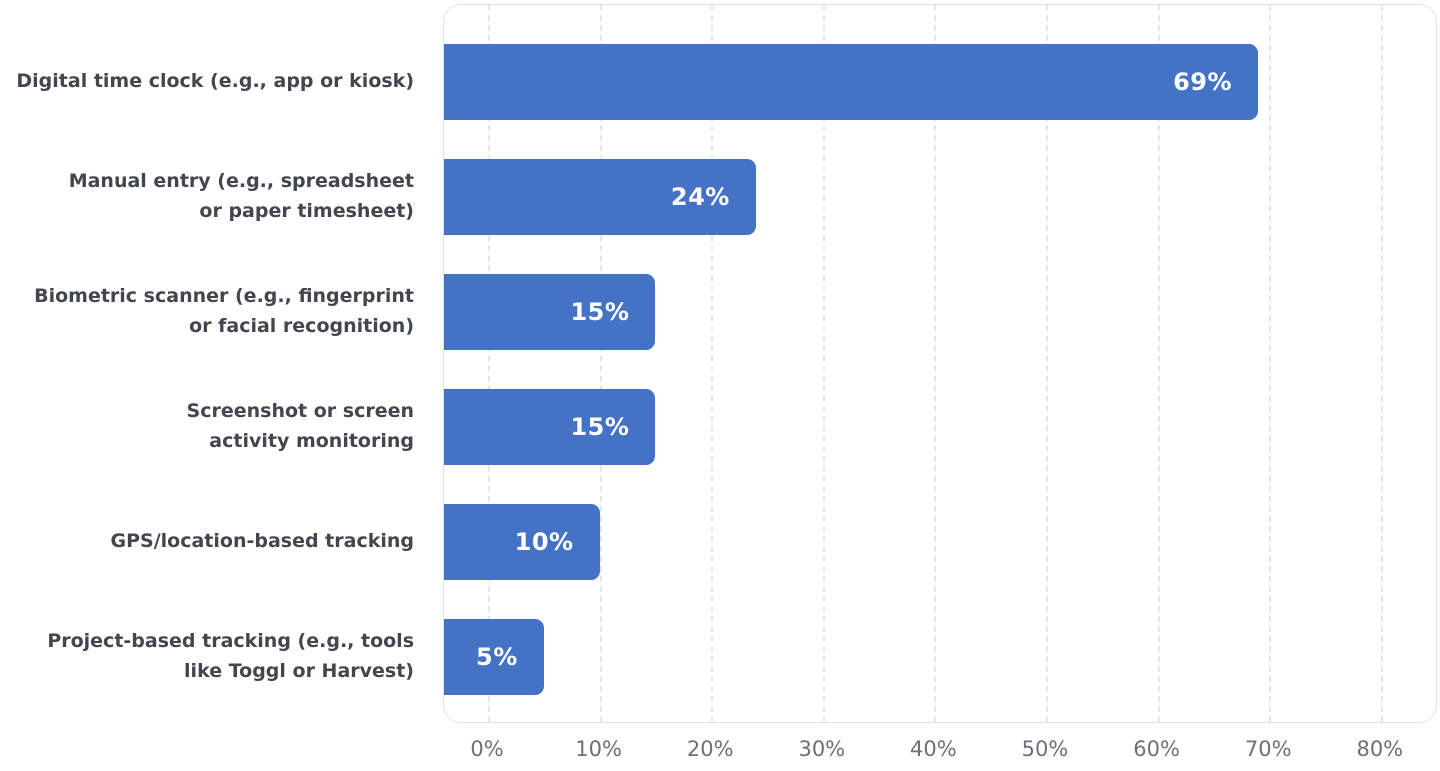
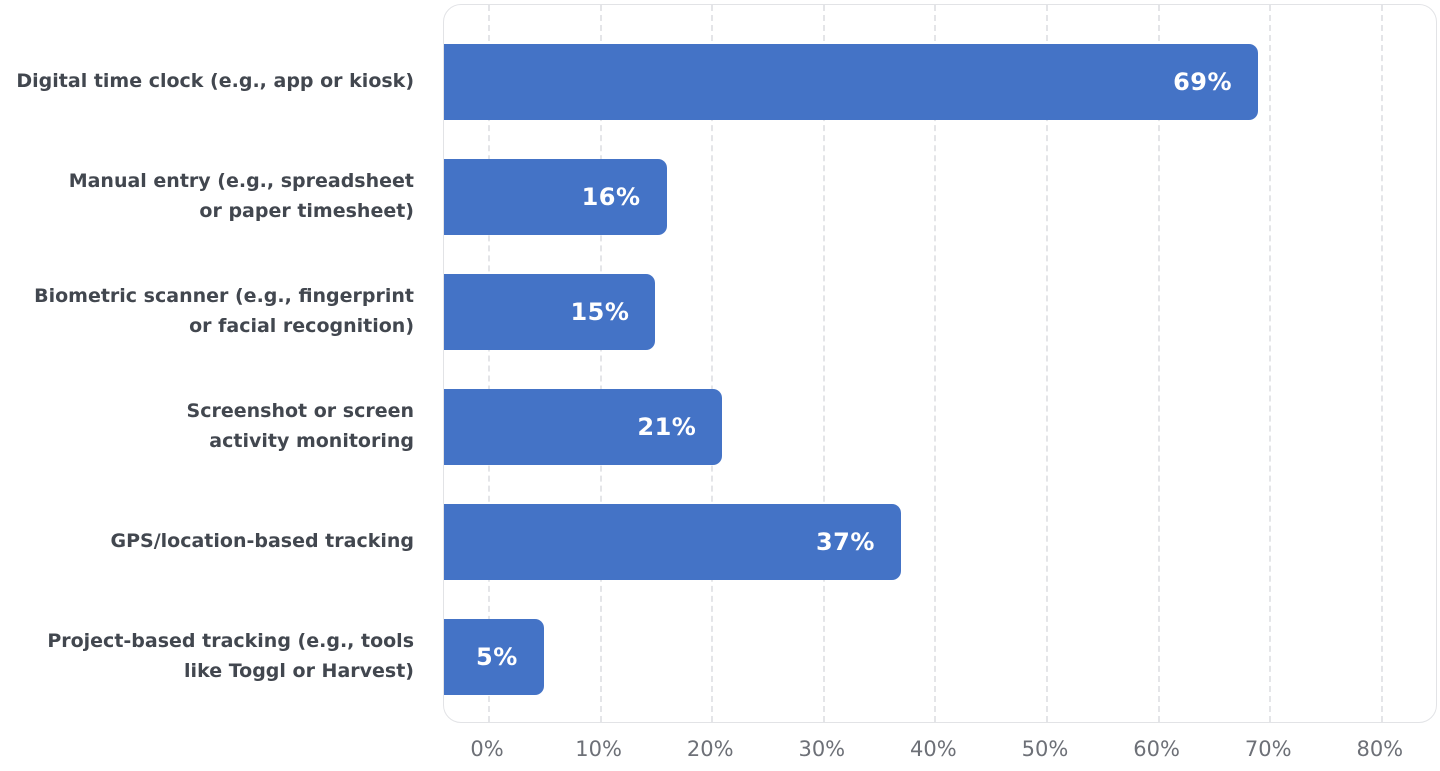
Manual entry (e.g., spreadsheet or paper timesheet): 24% -> 16%
Screenshot or screen activity monitoring: 15% -> 21%
GPS/location-based tracking: 10% -> 37%
